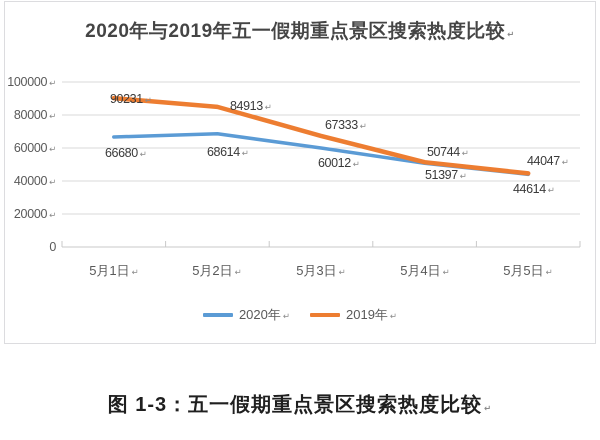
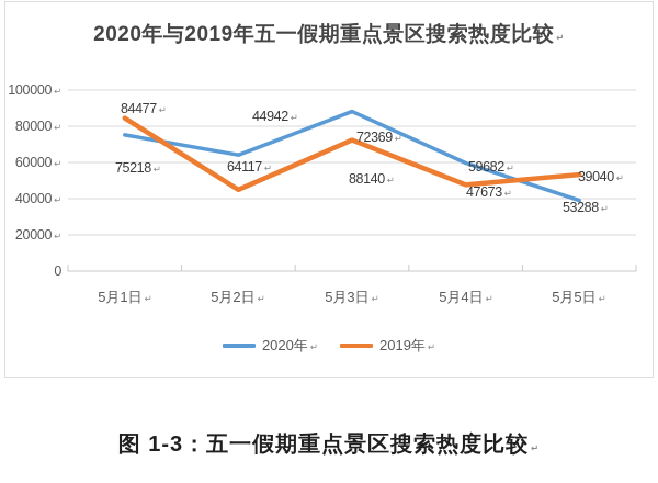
2020年/5月1日: 66680 -> 75218
2019年/5月1日: 90231 -> 84477
2020年/5月2日: 68614 -> 64117
2019年/5月2日: 84913 -> 44942
2020年/5月3日: 60012 -> 88140
2019年/5月3日: 67333 -> 72369
2020年/5月4日: 50744 -> 59682
2019年/5月4日: 51397 -> 47673
2020年/5月5日: 44047 -> 39040
2019年/5月5日: 44614 -> 53288
